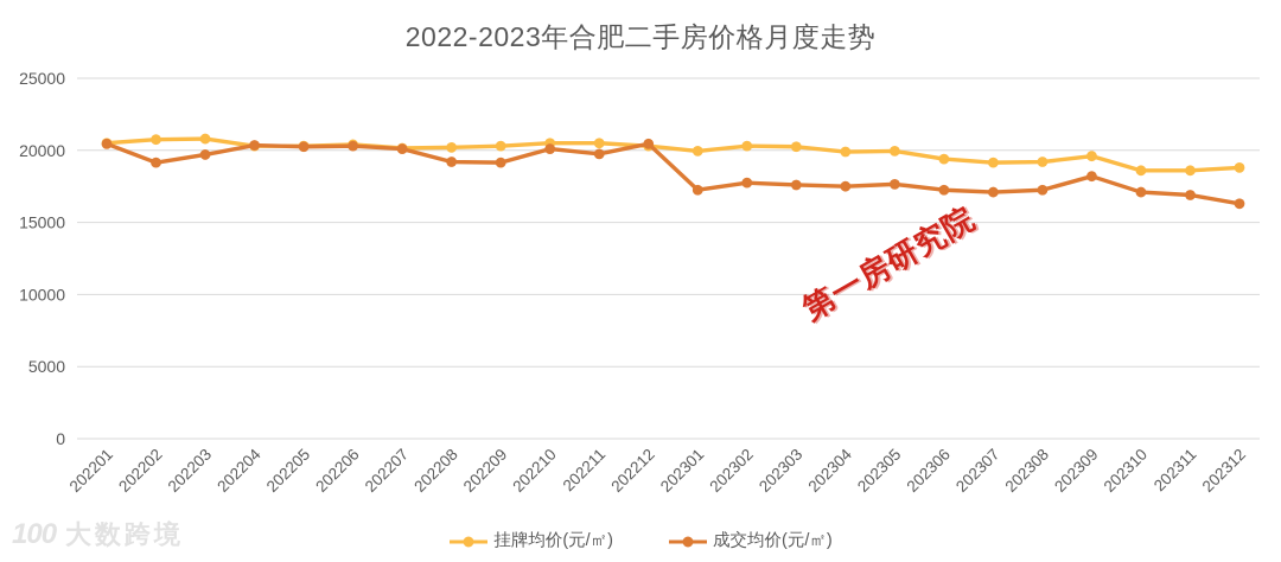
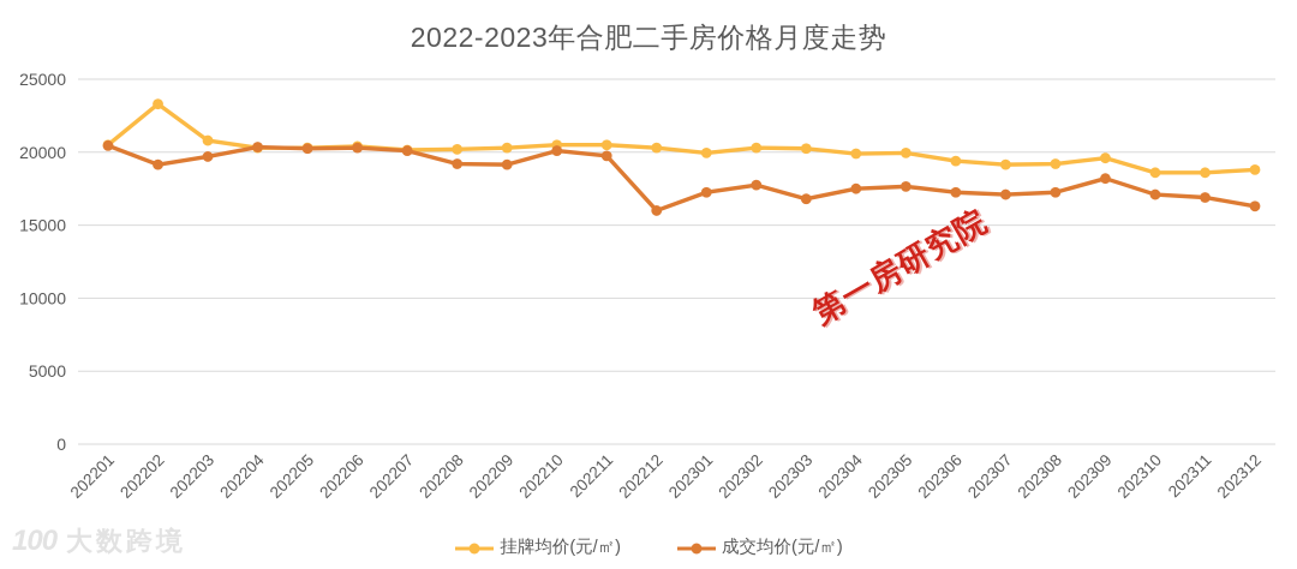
挂牌均价(元/㎡)/202202: 20800 -> 23300
成交均价(元/㎡)/202212: 20400 -> 16000
成交均价(元/㎡)/202303: 17600 -> 16800
